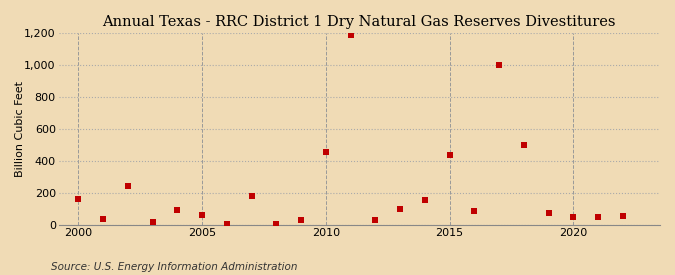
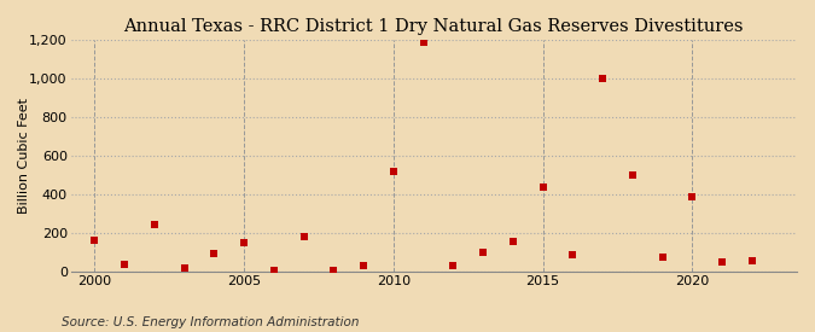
2005: 60 -> 150
2010: 460 -> 520
2020: 50 -> 390
